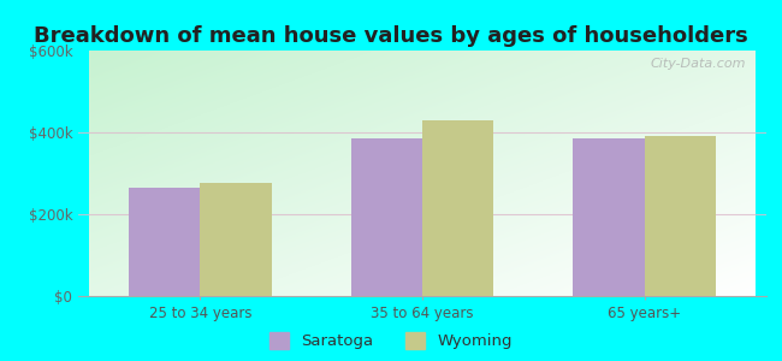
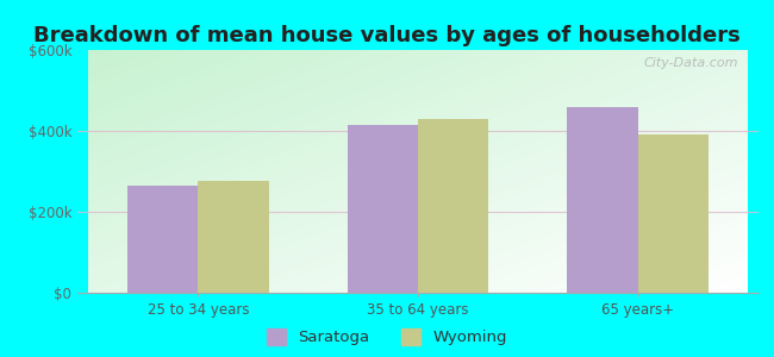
Saratoga/35 to 64 years: $385k -> $415k
Saratoga/65 years+: $385k -> $460k
